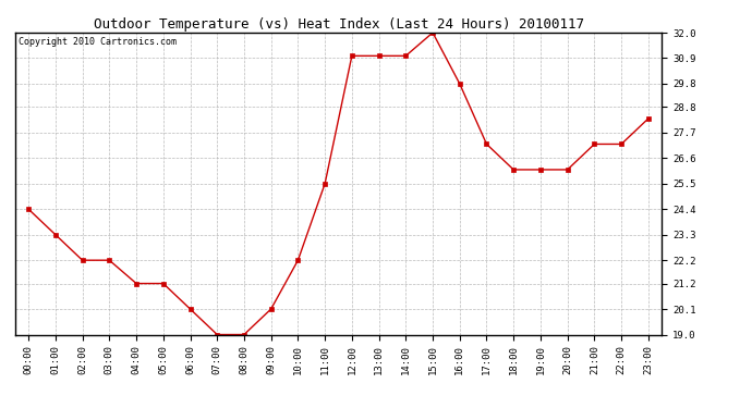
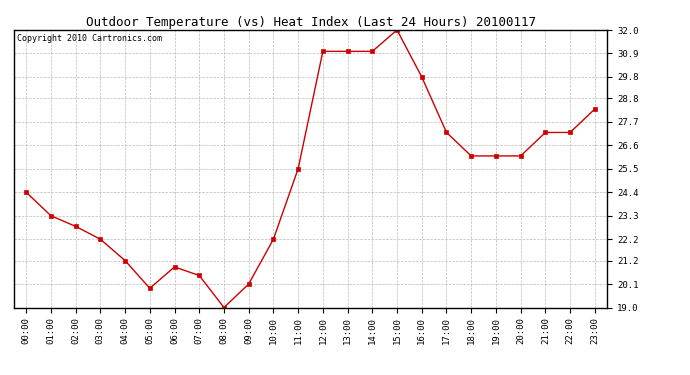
02:00: 22.2 -> 22.8
05:00: 21.2 -> 19.9
06:00: 20.1 -> 20.9
07:00: 19.0 -> 20.5
